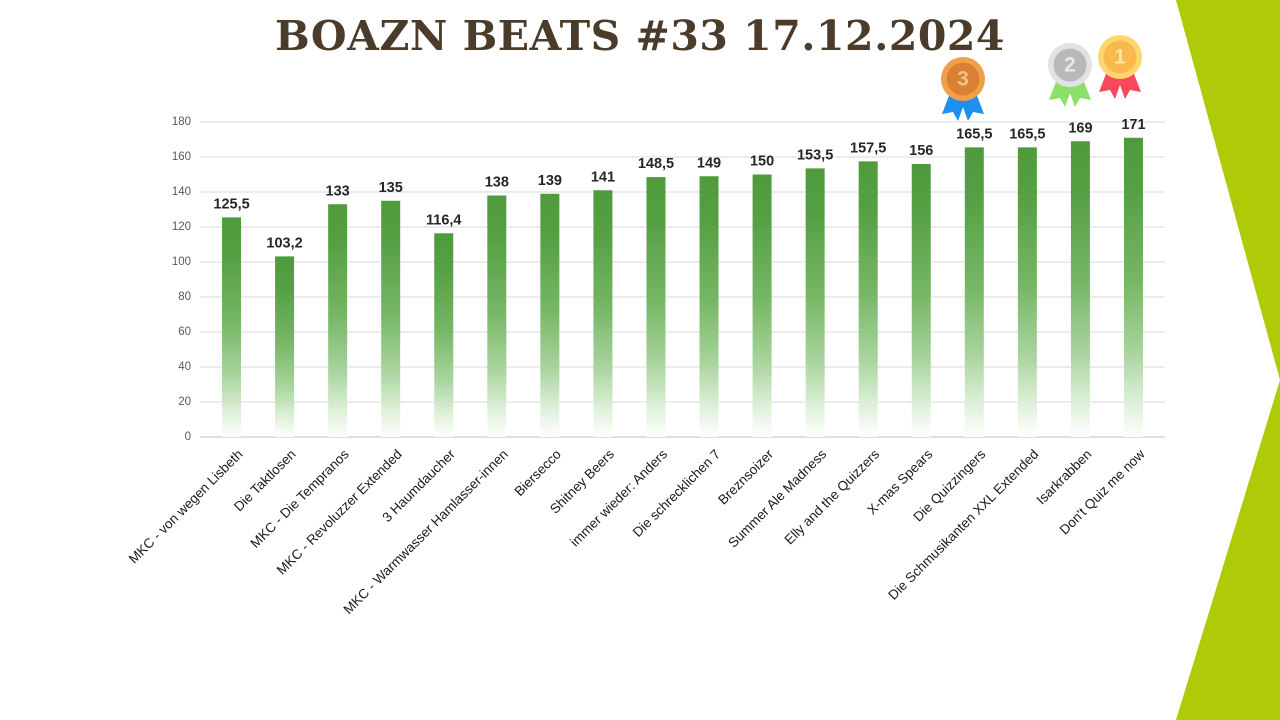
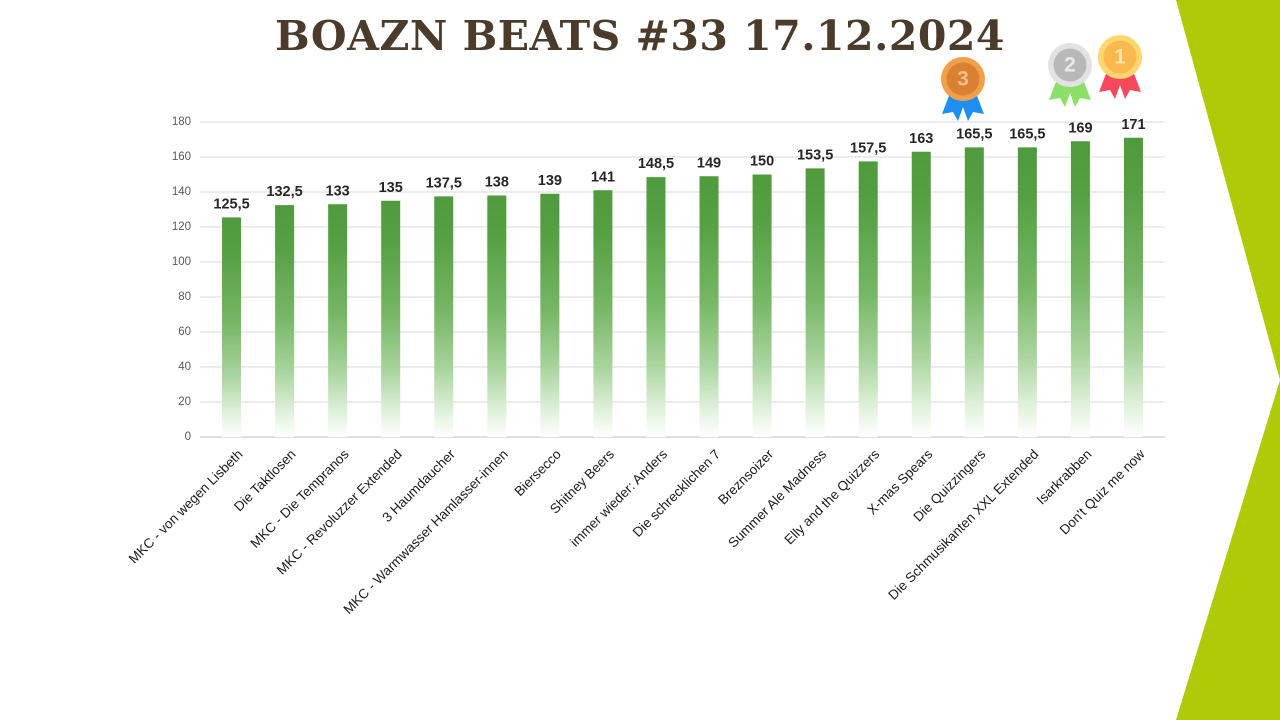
Die Taktlosen: 103,2 -> 132,5
3 Haumdaucher: 116,4 -> 137,5
X-mas Spears: 156 -> 163
